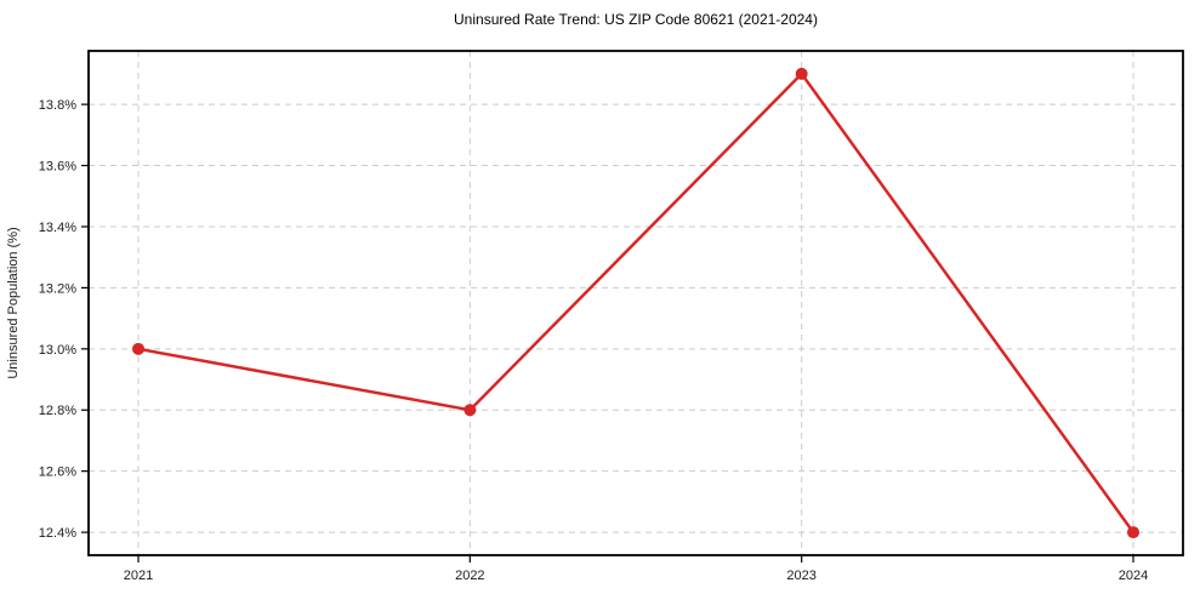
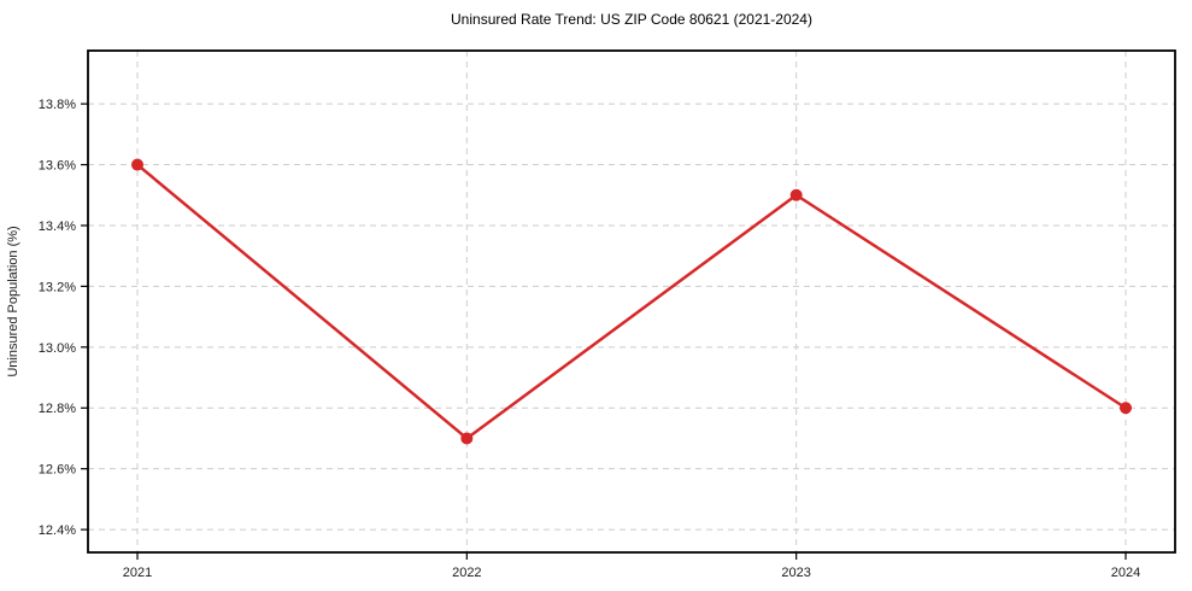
2021: 13.0% -> 13.6%
2022: 12.8% -> 12.7%
2023: 13.9% -> 13.5%
2024: 12.4% -> 12.8%
